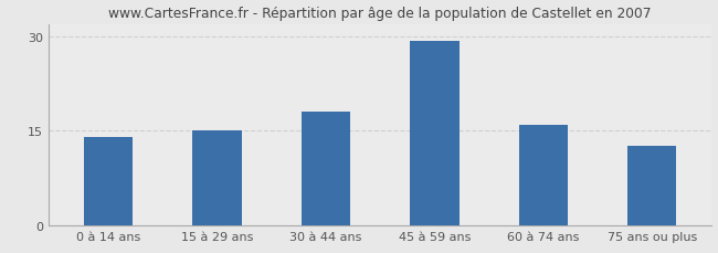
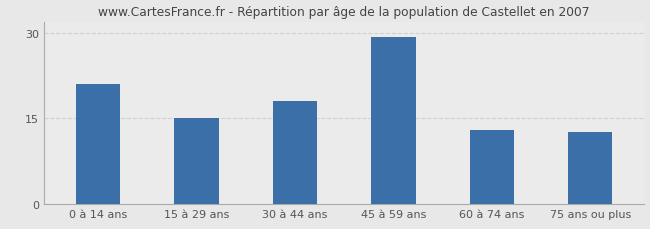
0 à 14 ans: 14.0 -> 21.0
60 à 74 ans: 16.0 -> 13.0
